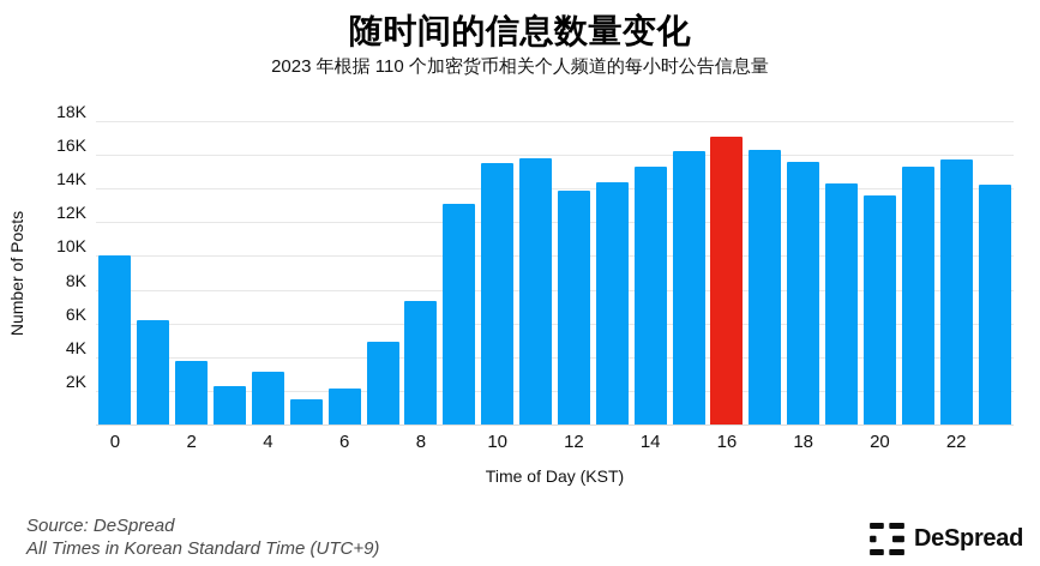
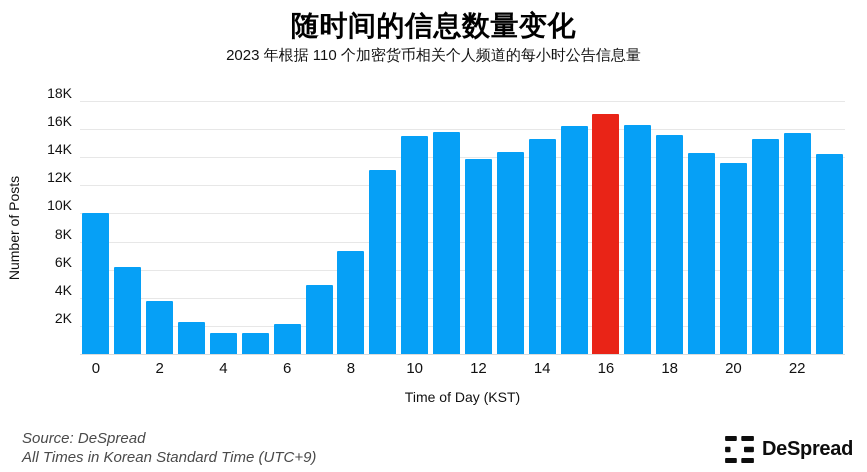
4: 3.1K -> 1.5K
